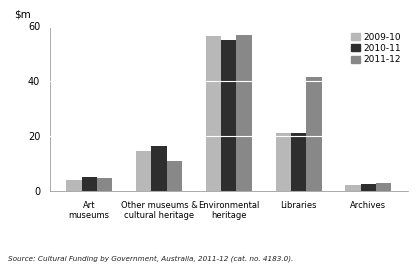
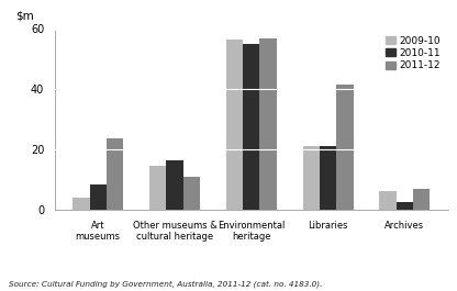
2010-11/Art museums: 5.0 -> 8.5
2011-12/Art museums: 4.5 -> 23.5
2009-10/Archives: 2.0 -> 6.0
2011-12/Archives: 3.0 -> 7.0
